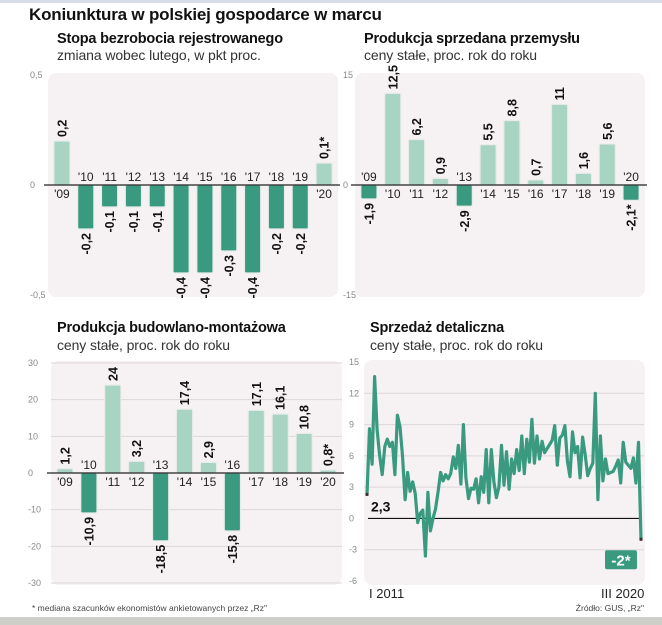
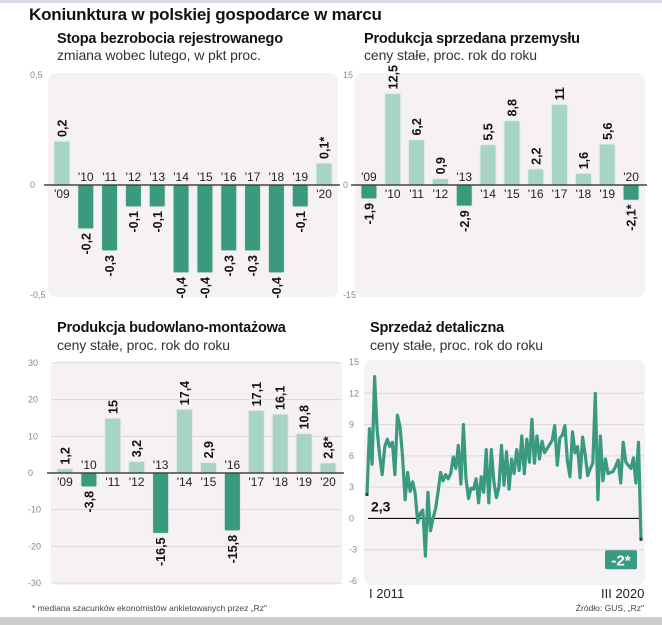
Stopa bezrobocia rejestrowanego/'11: -0,1 -> -0,3
Stopa bezrobocia rejestrowanego/'17: -0,4 -> -0,3
Stopa bezrobocia rejestrowanego/'18: -0,2 -> -0,4
Stopa bezrobocia rejestrowanego/'19: -0,2 -> -0,1
Produkcja sprzedana przemysłu/'16: 0,7 -> 2,2
Produkcja budowlano-montażowa/'10: -10,9 -> -3,8
Produkcja budowlano-montażowa/'11: 24 -> 15
Produkcja budowlano-montażowa/'13: -18,5 -> -16,5
Produkcja budowlano-montażowa/'20: 0,8 -> 2,8
